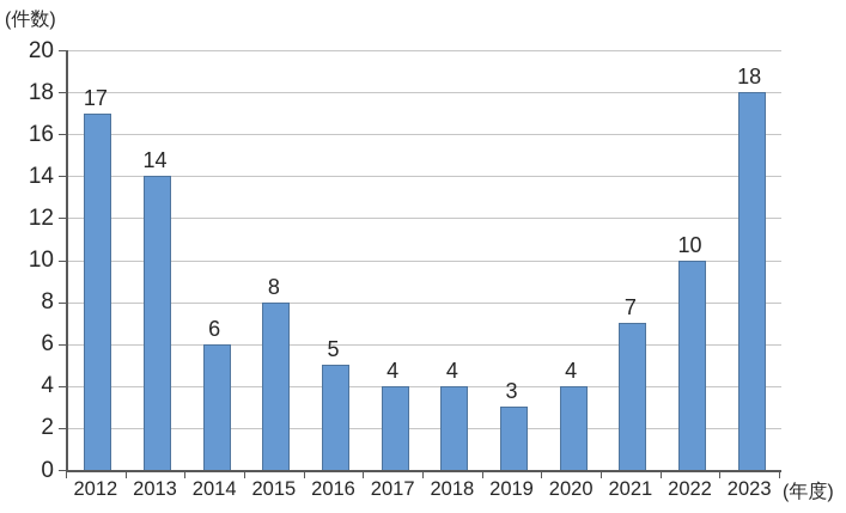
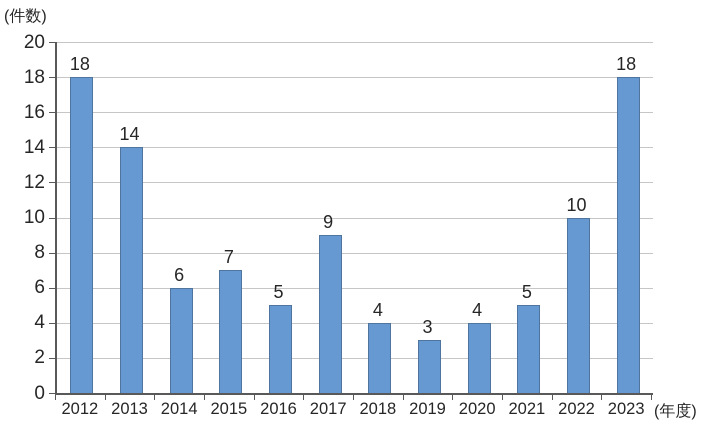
2012: 17 -> 18
2015: 8 -> 7
2017: 4 -> 9
2021: 7 -> 5
